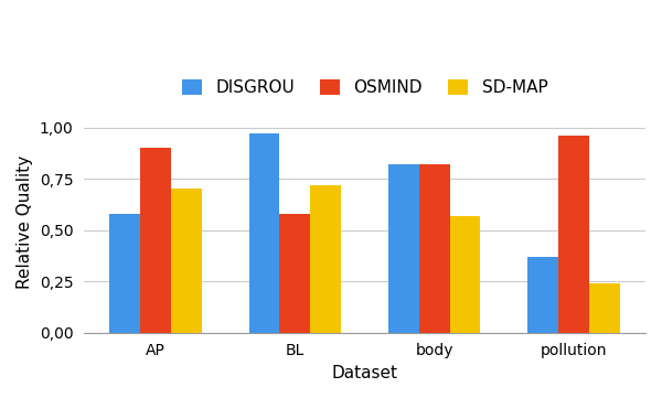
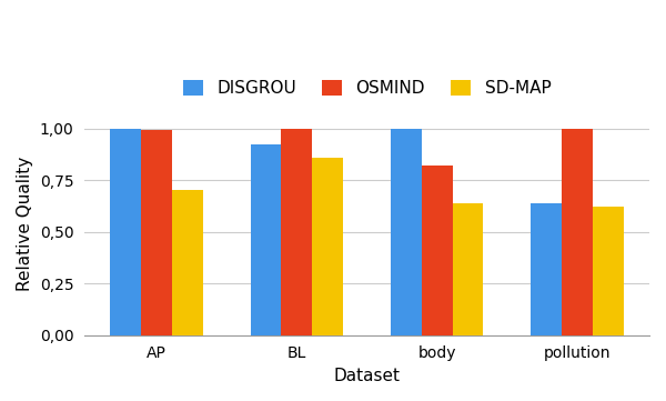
DISGROU/AP: 0,58 -> 1,00
OSMIND/AP: 0,90 -> 0,99
DISGROU/BL: 0,97 -> 0,92
OSMIND/BL: 0,58 -> 1,00
SD-MAP/BL: 0,72 -> 0,86
DISGROU/body: 0,82 -> 1,00
SD-MAP/body: 0,57 -> 0,64
DISGROU/pollution: 0,37 -> 0,64
OSMIND/pollution: 0,96 -> 1,00
SD-MAP/pollution: 0,24 -> 0,62
